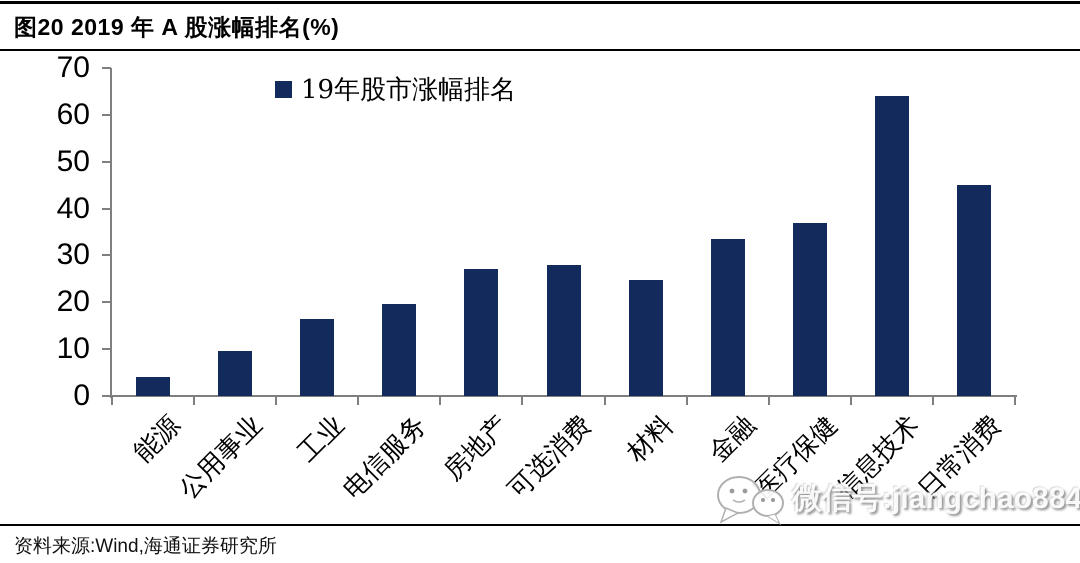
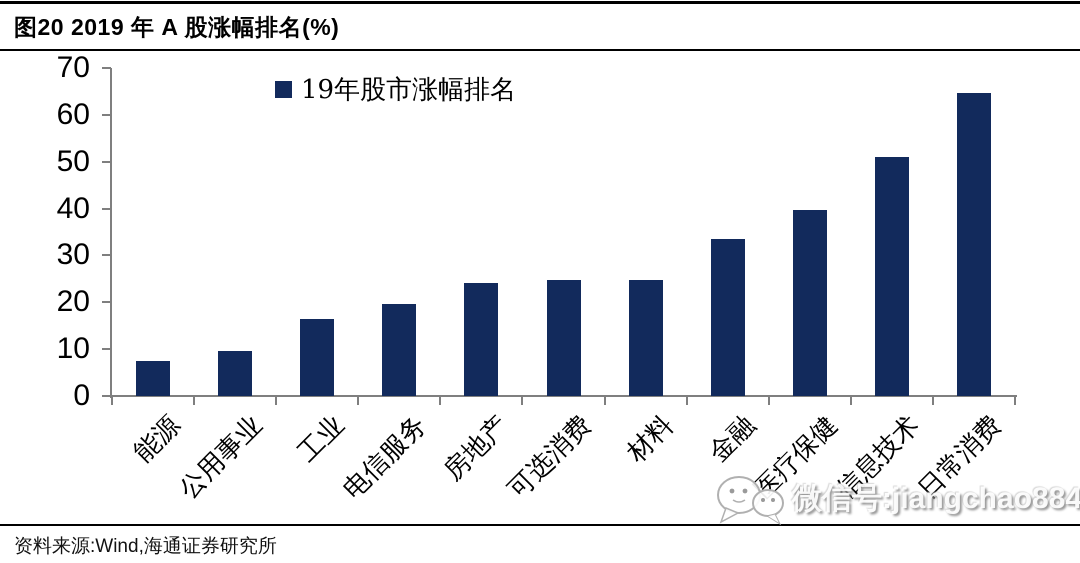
能源: 4 -> 8
房地产: 27 -> 24
可选消费: 28 -> 25
医疗保健: 37 -> 40
信息技术: 64 -> 51
日常消费: 45 -> 65
